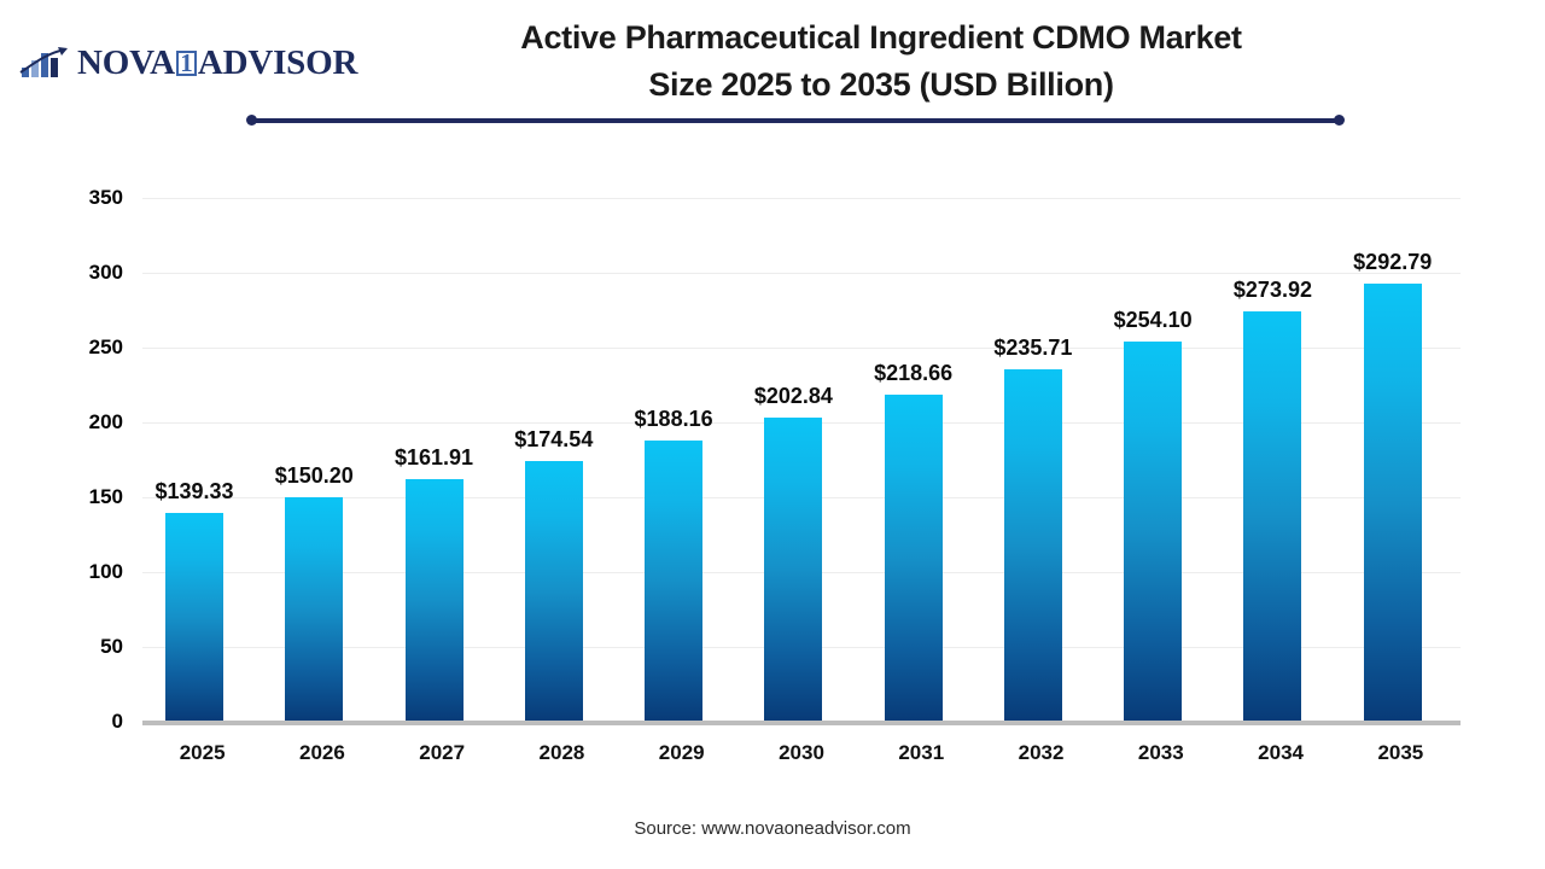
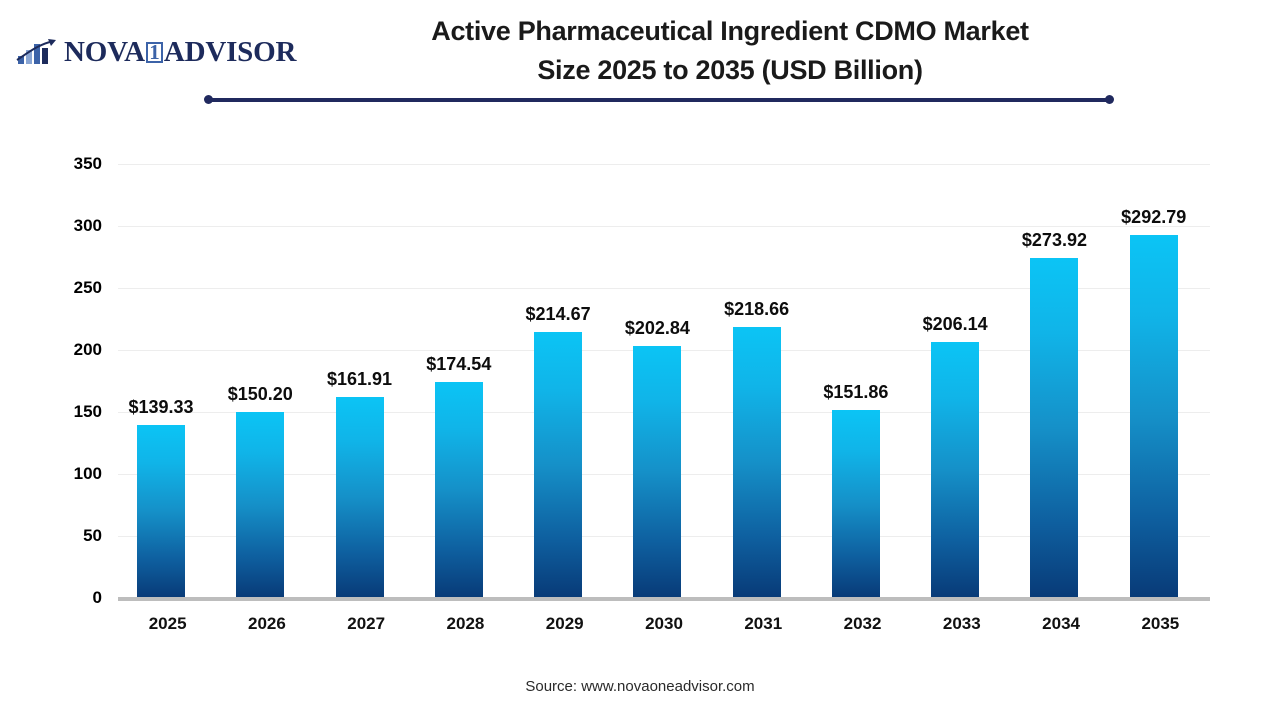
2029: $188.16 -> $214.67
2032: $235.71 -> $151.86
2033: $254.10 -> $206.14
